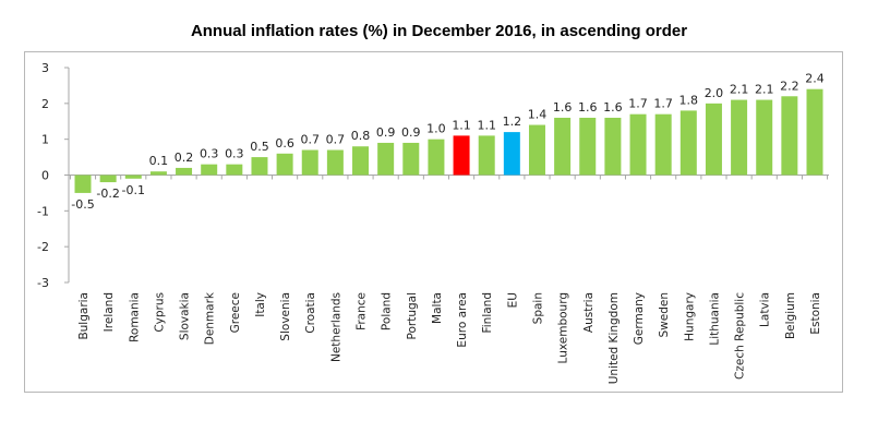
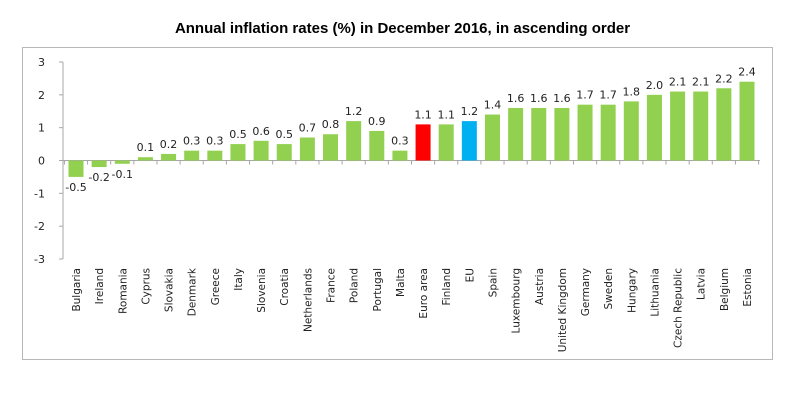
Croatia: 0.7 -> 0.5
Poland: 0.9 -> 1.2
Malta: 1.0 -> 0.3
